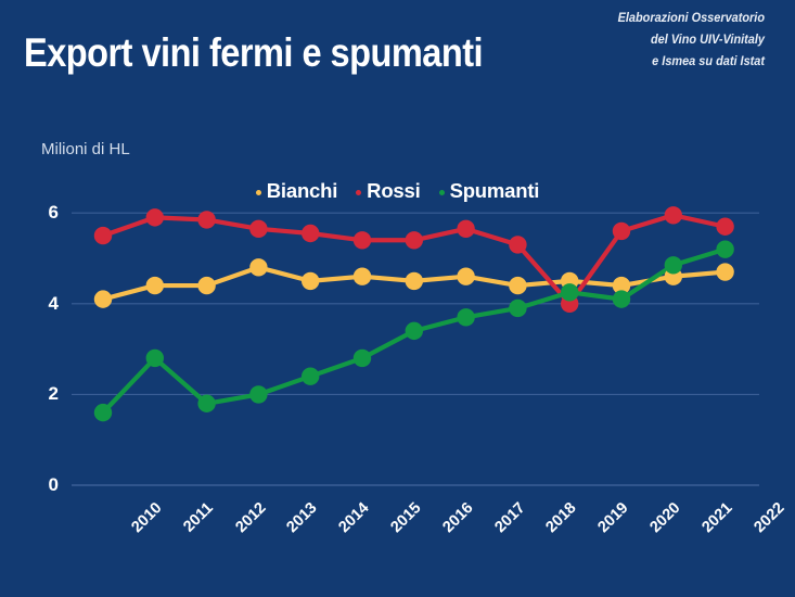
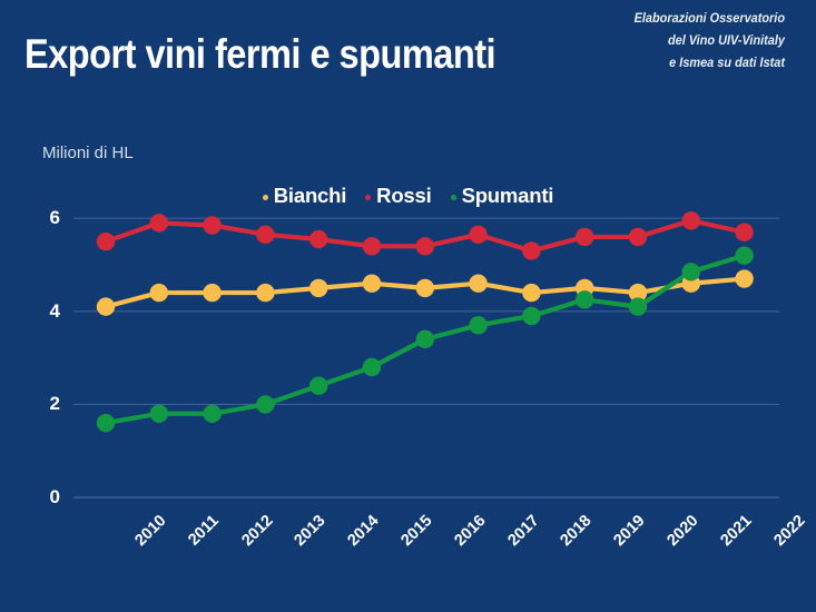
Spumanti/2011: 2.8 -> 1.8
Bianchi/2013: 4.8 -> 4.4
Rossi/2019: 4.0 -> 5.6
